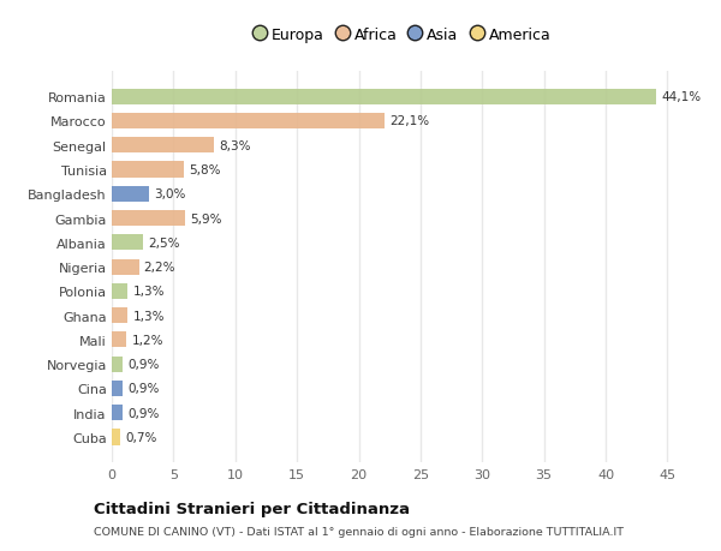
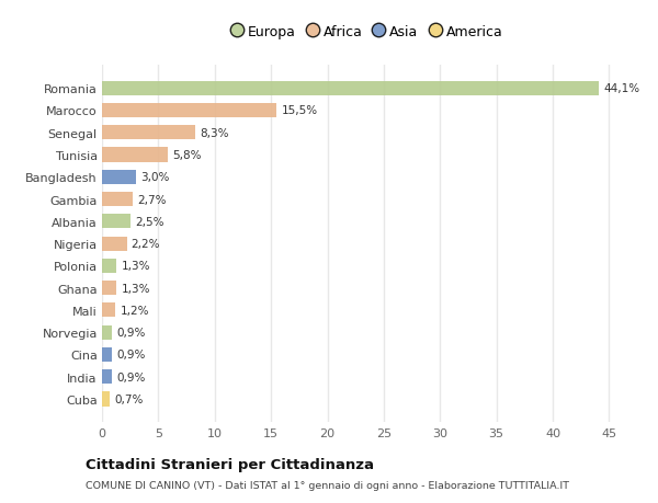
Marocco: 22,1% -> 15,5%
Gambia: 5,9% -> 2,7%
